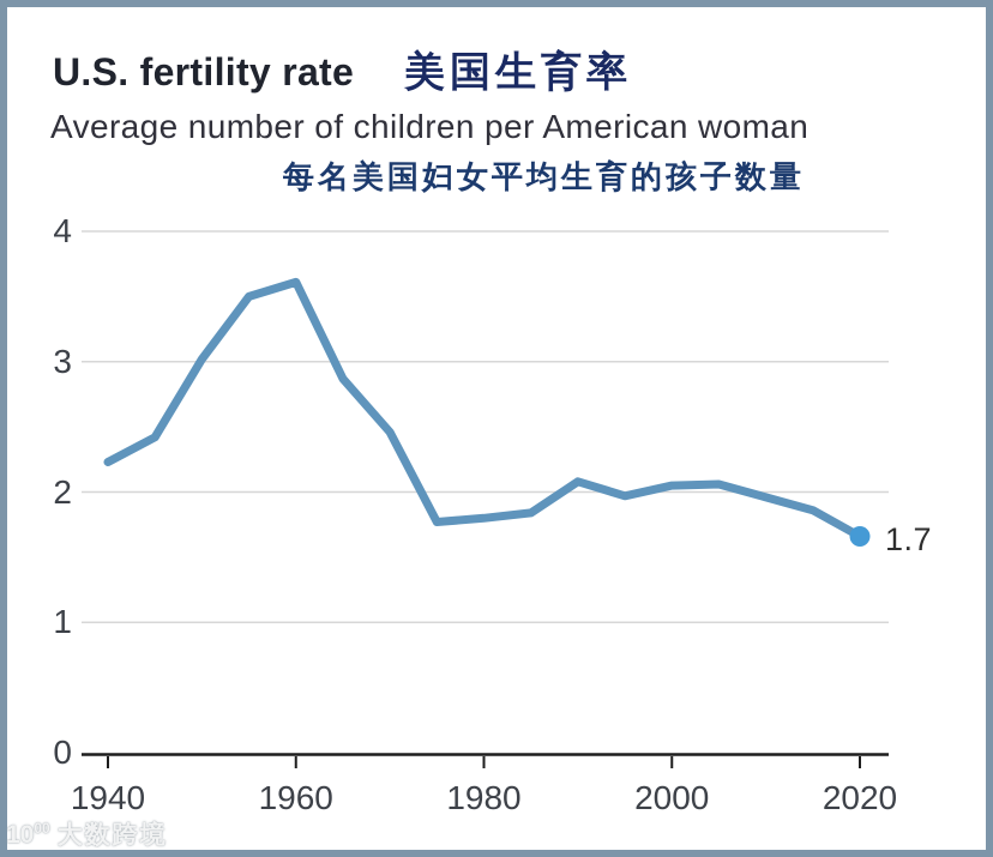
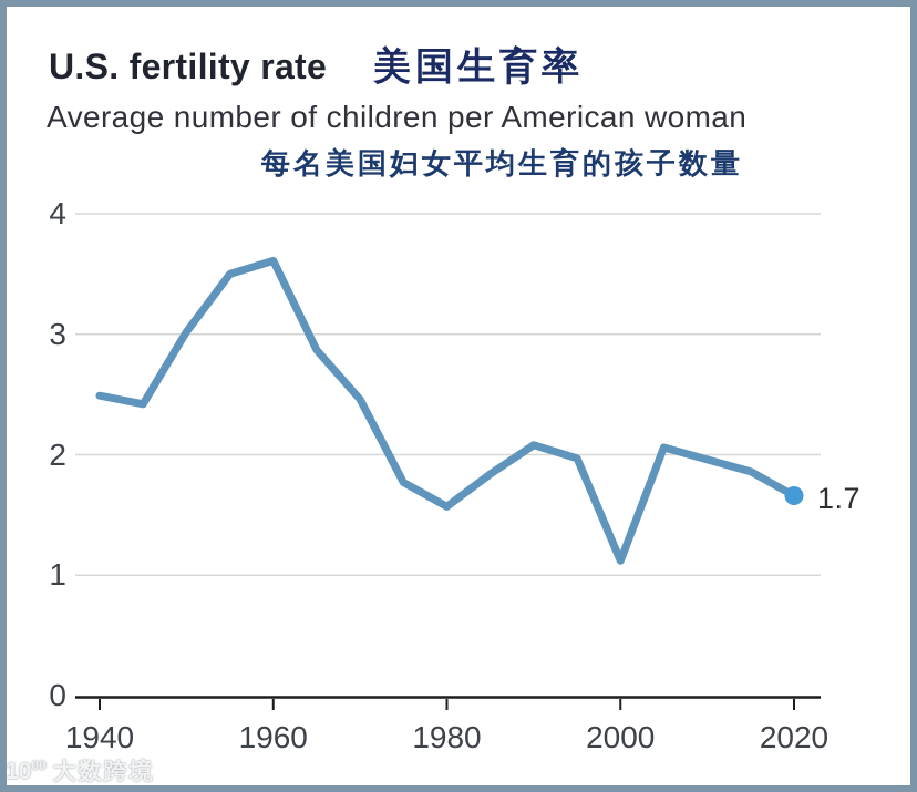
1940: 2.23 -> 2.49
1980: 1.80 -> 1.57
2000: 2.05 -> 1.12
